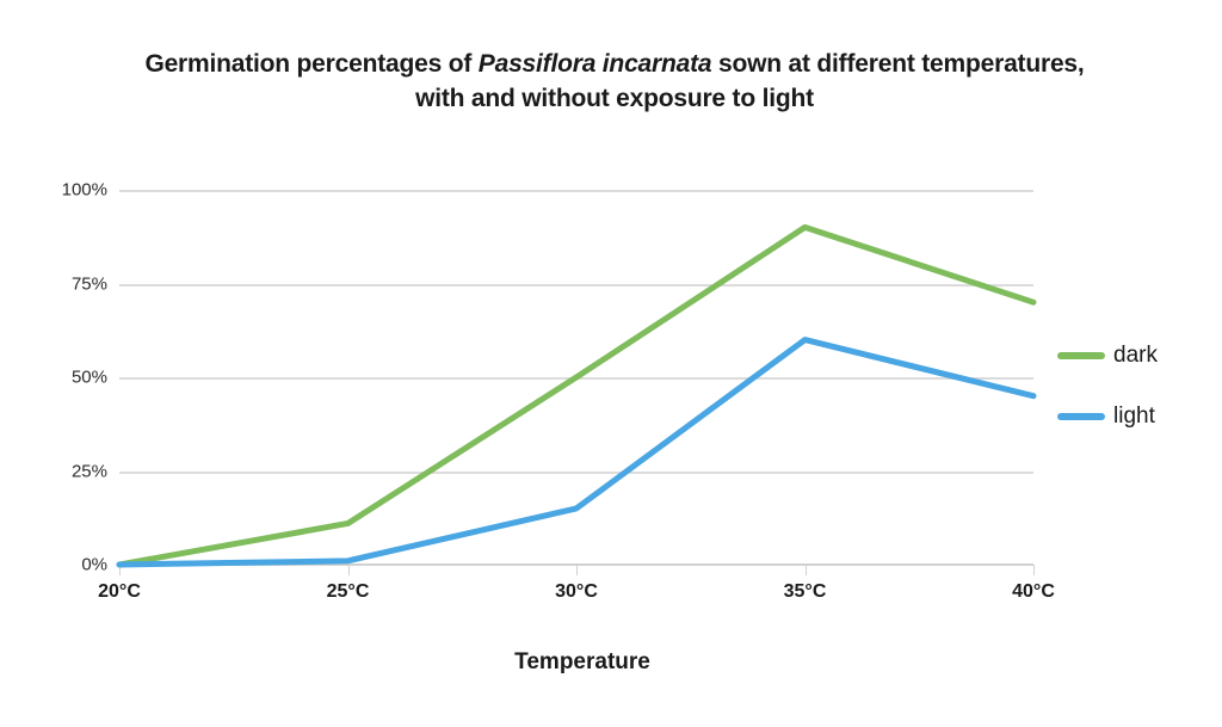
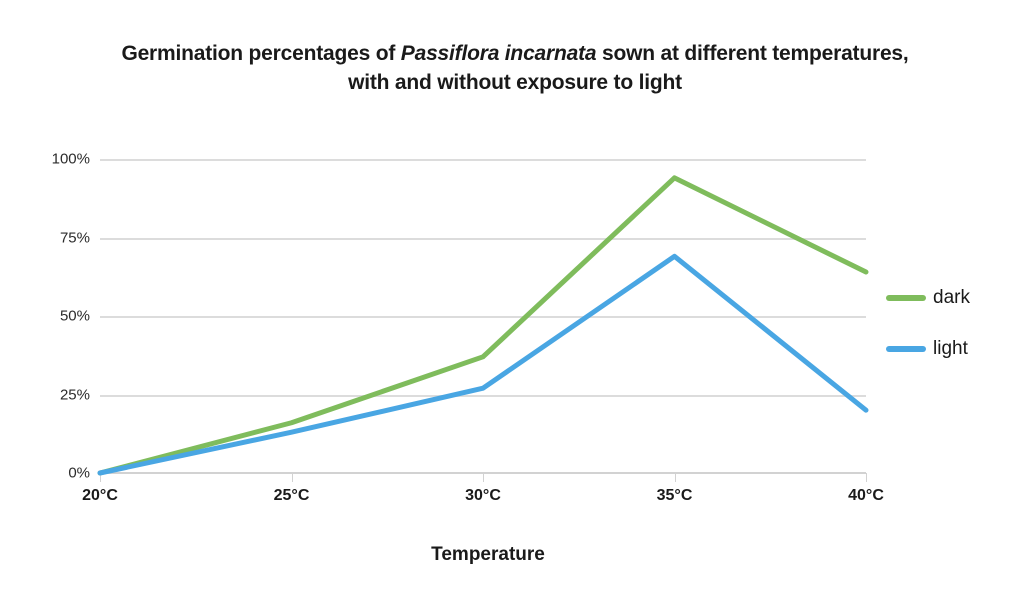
dark/25°C: 11% -> 16%
light/25°C: 1% -> 13%
dark/30°C: 50% -> 37%
light/30°C: 15% -> 27%
dark/35°C: 90% -> 94%
light/35°C: 60% -> 69%
dark/40°C: 70% -> 64%
light/40°C: 45% -> 20%
